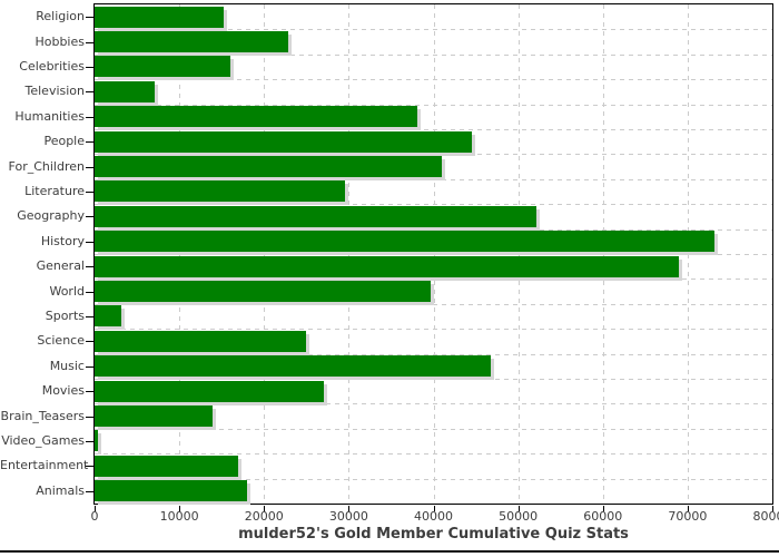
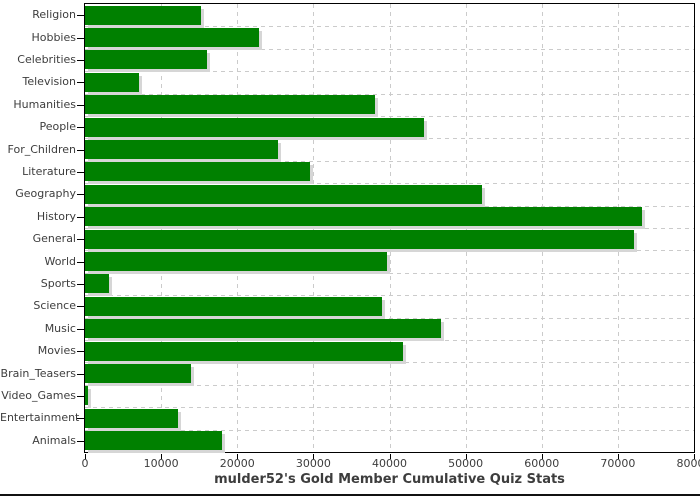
For_Children: 41000 -> 25000
General: 69000 -> 72000
Science: 25000 -> 39000
Movies: 27000 -> 42000
Entertainment: 17000 -> 12000
